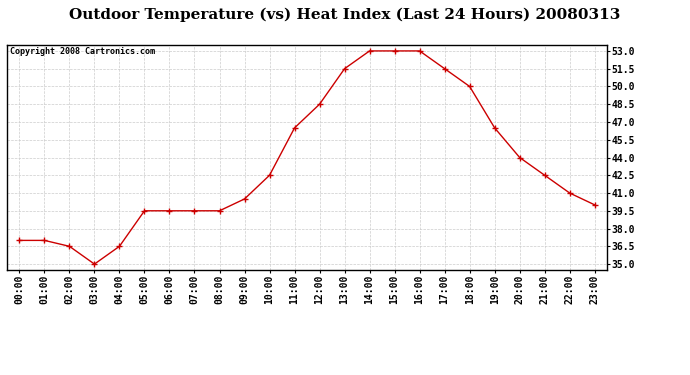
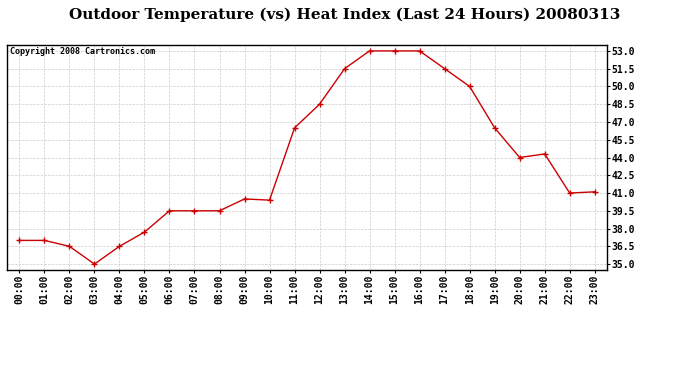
05:00: 39.5 -> 37.7
10:00: 42.5 -> 40.4
21:00: 42.5 -> 44.3
23:00: 40.0 -> 41.1
